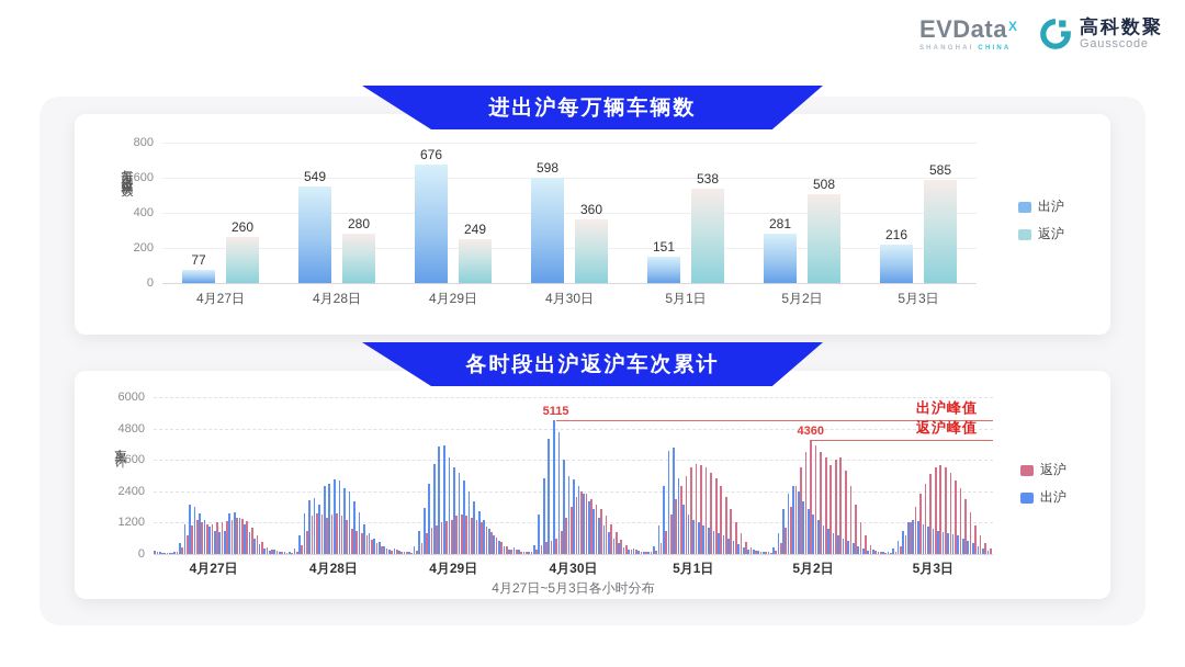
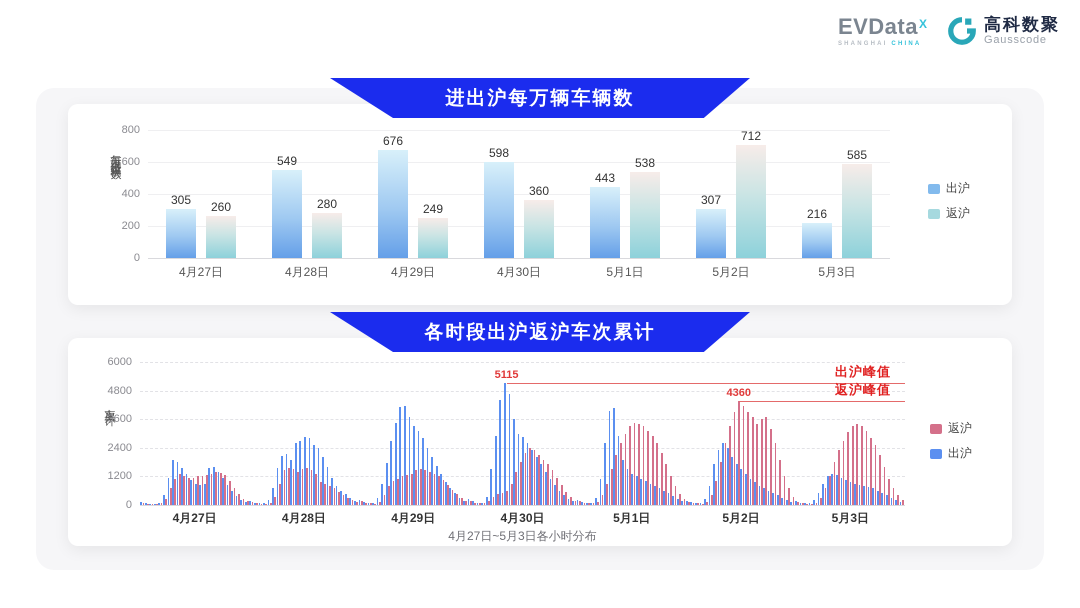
进出沪每万辆车辆数/出沪/4月27日: 77 -> 305
进出沪每万辆车辆数/出沪/5月1日: 151 -> 443
进出沪每万辆车辆数/出沪/5月2日: 281 -> 307
进出沪每万辆车辆数/返沪/5月2日: 508 -> 712
